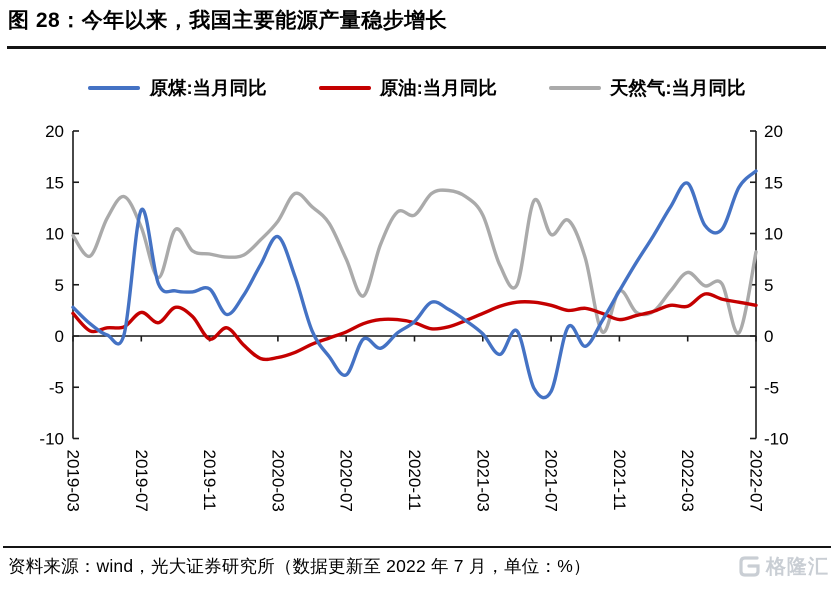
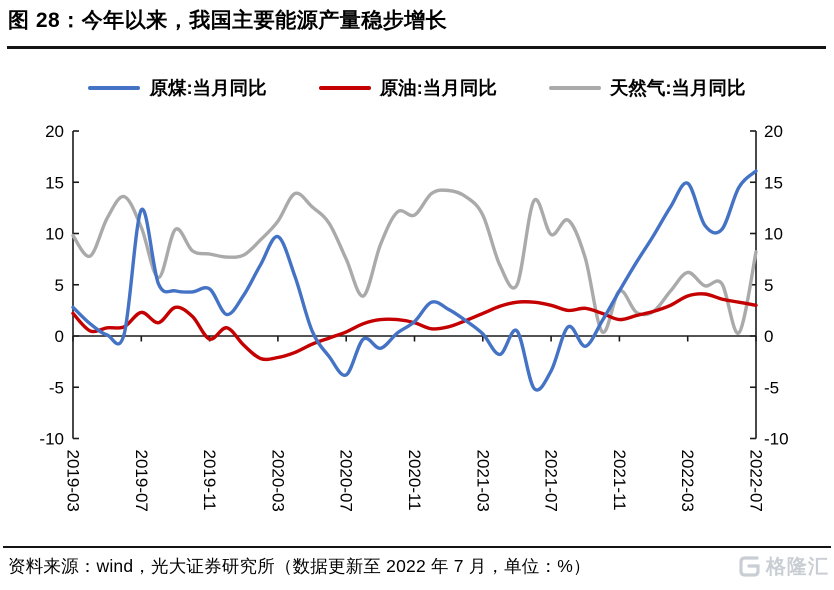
原煤:当月同比/2021-07: -5.4 -> -3.4
原油:当月同比/2022-03: 2.9 -> 3.9
